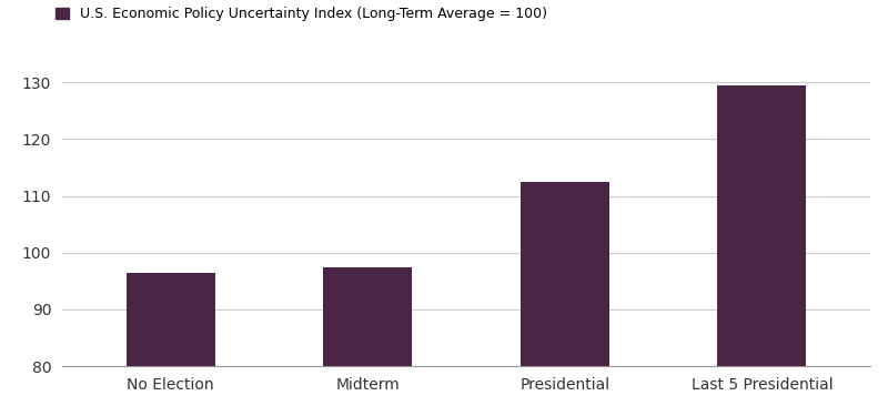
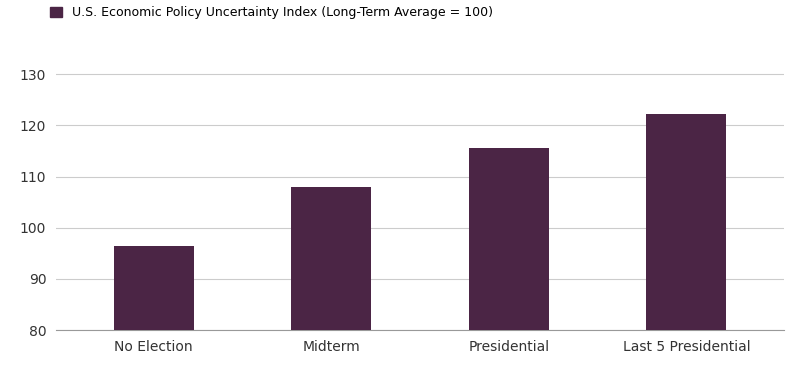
Midterm: 97.5 -> 108.0
Presidential: 112.5 -> 115.6
Last 5 Presidential: 129.5 -> 122.2
